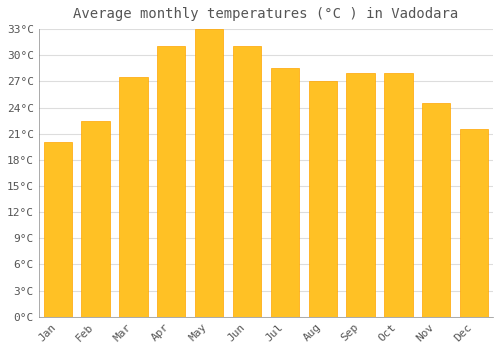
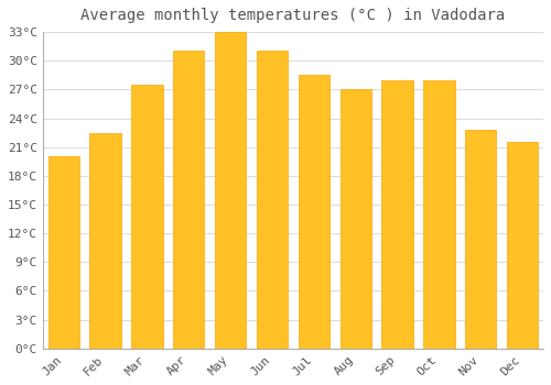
Nov: 24.5°C -> 22.8°C
